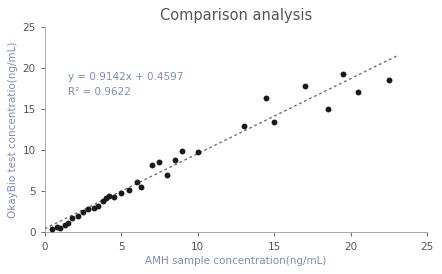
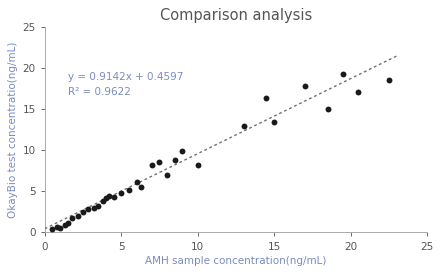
10: 9.8 -> 8.2
